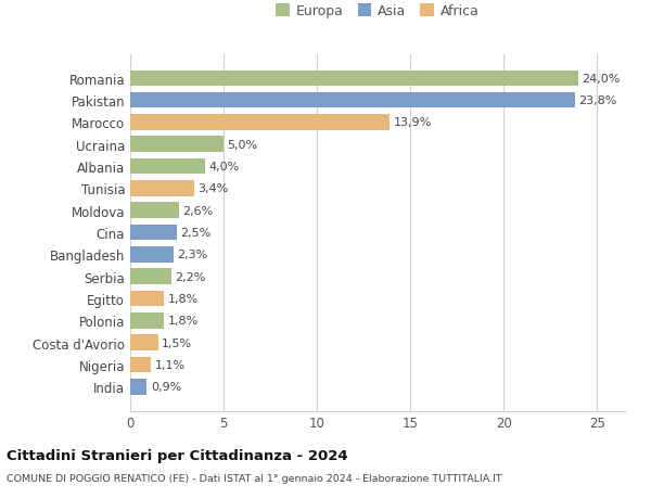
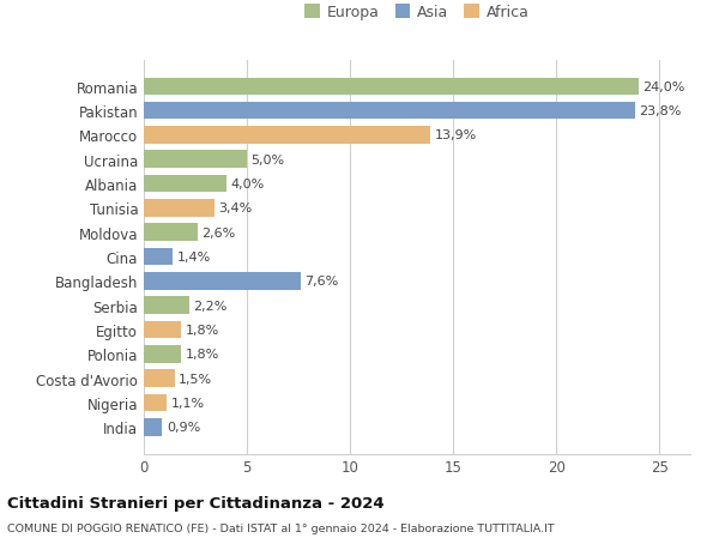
Cina: 2,5% -> 1,4%
Bangladesh: 2,3% -> 7,6%
